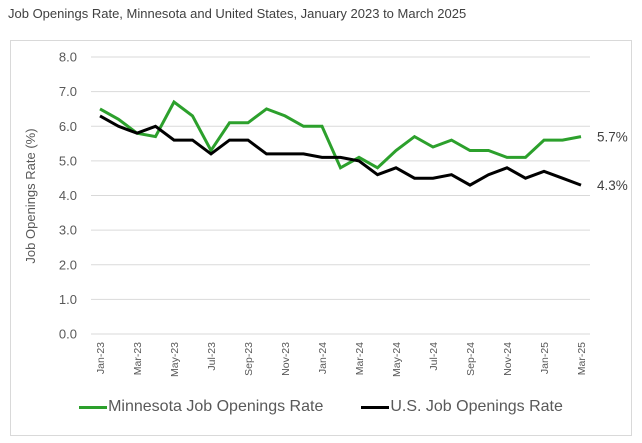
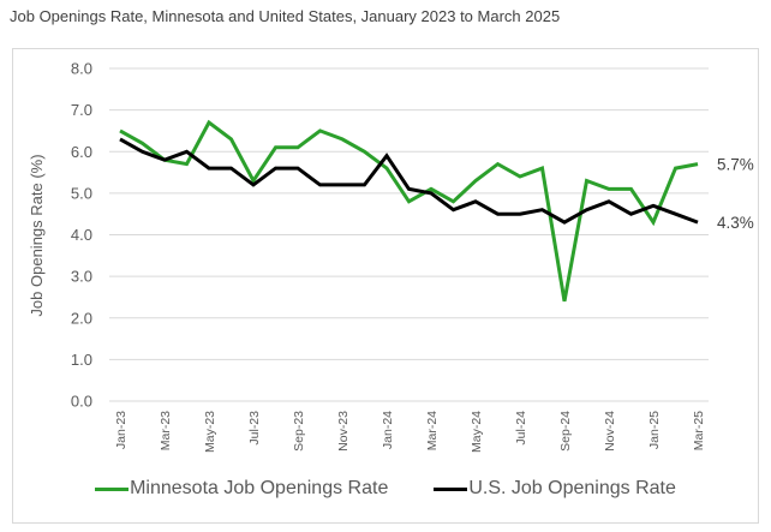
Minnesota Job Openings Rate/Jan-24: 6.0 -> 5.6
U.S. Job Openings Rate/Jan-24: 5.1 -> 5.9
Minnesota Job Openings Rate/Sep-24: 5.3 -> 2.4
Minnesota Job Openings Rate/Jan-25: 5.6 -> 4.3
